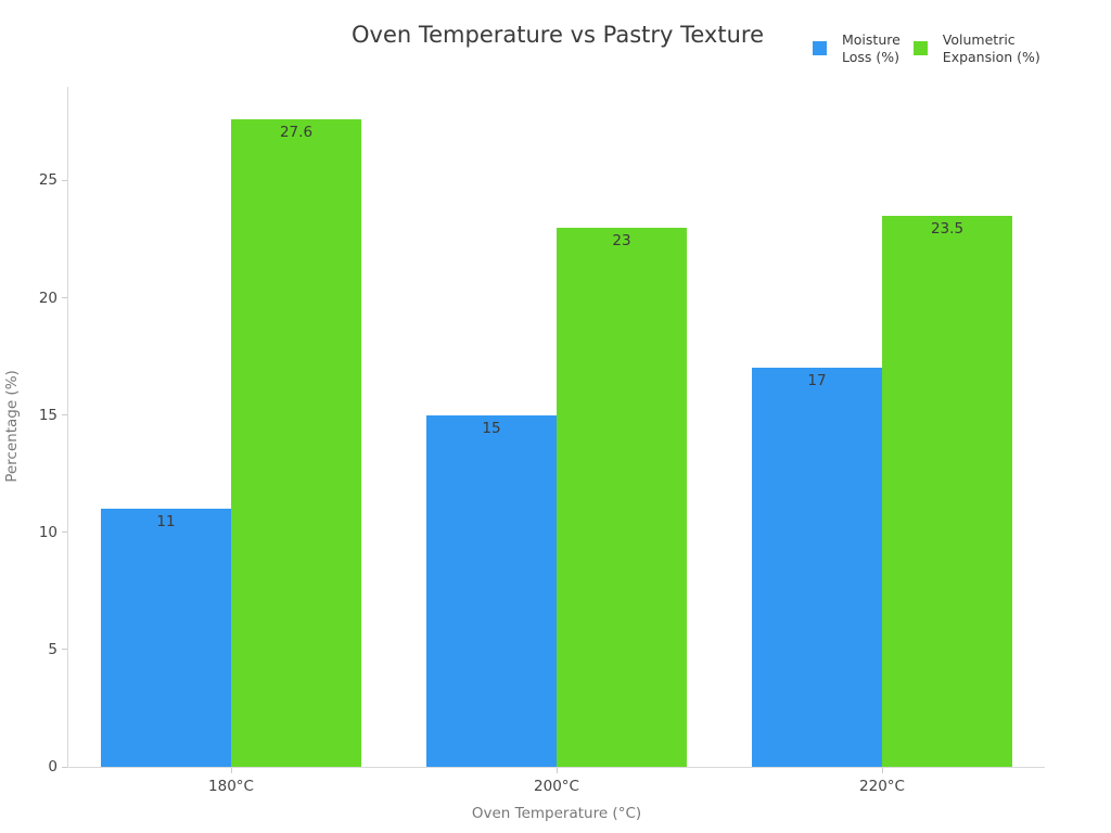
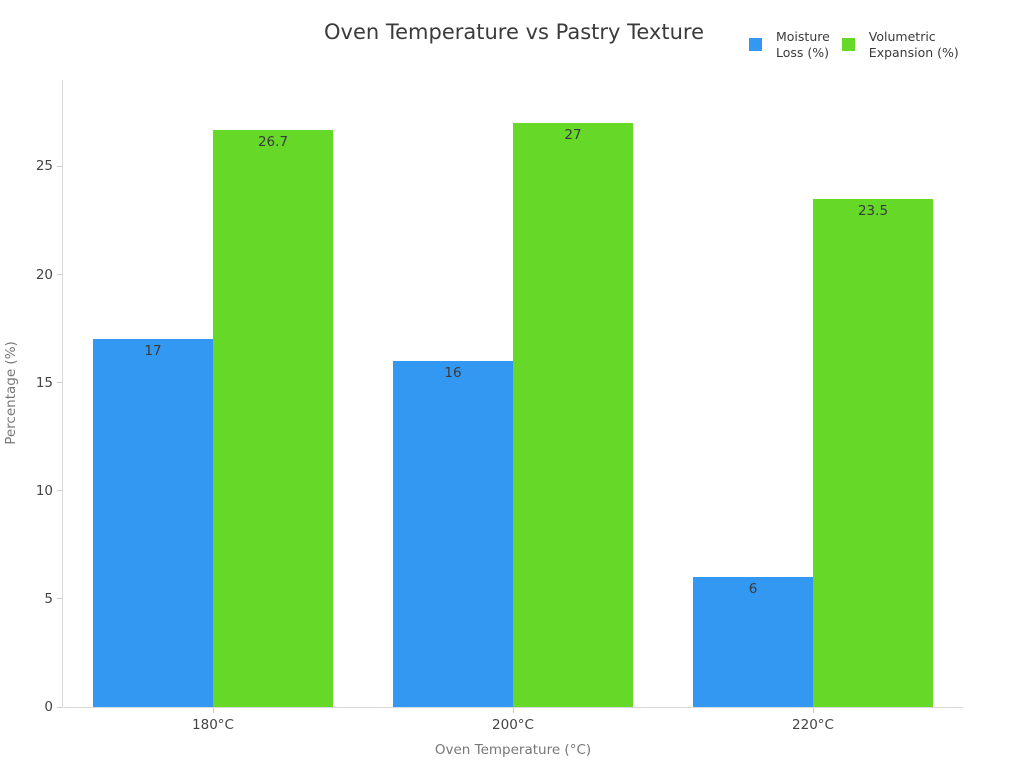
Moisture Loss (%)/180°C: 11 -> 17
Volumetric Expansion (%)/180°C: 27.6 -> 26.7
Moisture Loss (%)/200°C: 15 -> 16
Volumetric Expansion (%)/200°C: 23 -> 27
Moisture Loss (%)/220°C: 17 -> 6
